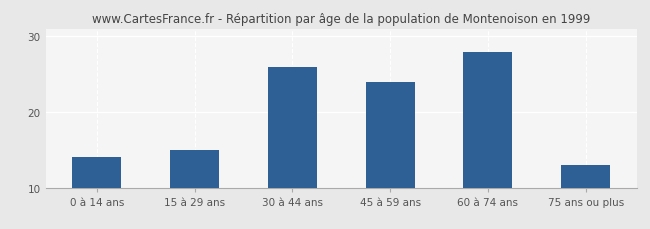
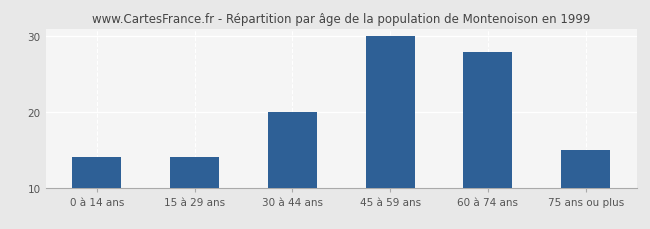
15 à 29 ans: 15 -> 14
30 à 44 ans: 26 -> 20
45 à 59 ans: 24 -> 30
75 ans ou plus: 13 -> 15
